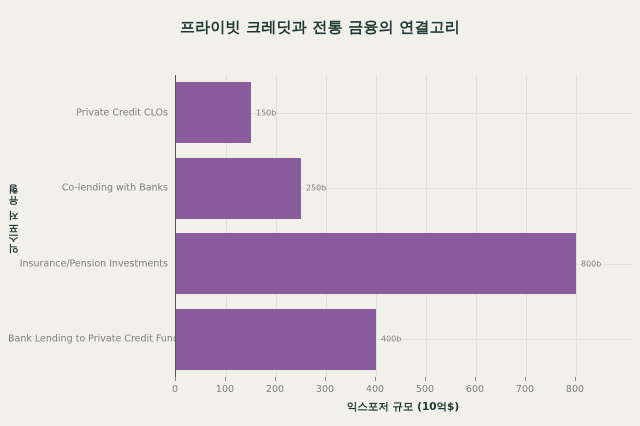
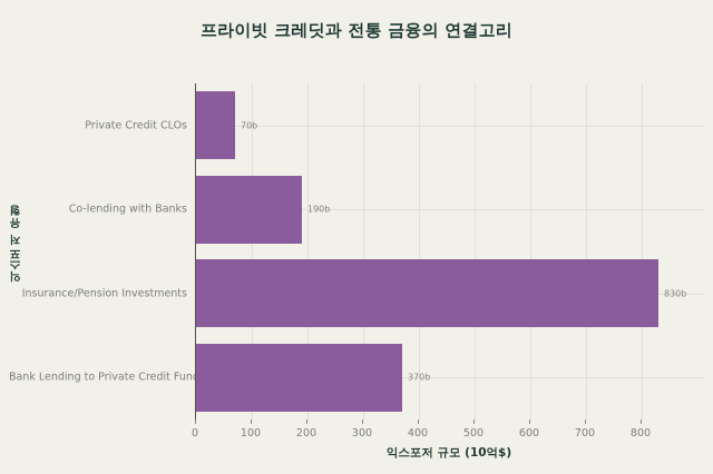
Private Credit CLOs: 150b -> 70b
Co-lending with Banks: 250b -> 190b
Insurance/Pension Investments: 800b -> 830b
Bank Lending to Private Credit Funds: 400b -> 370b
